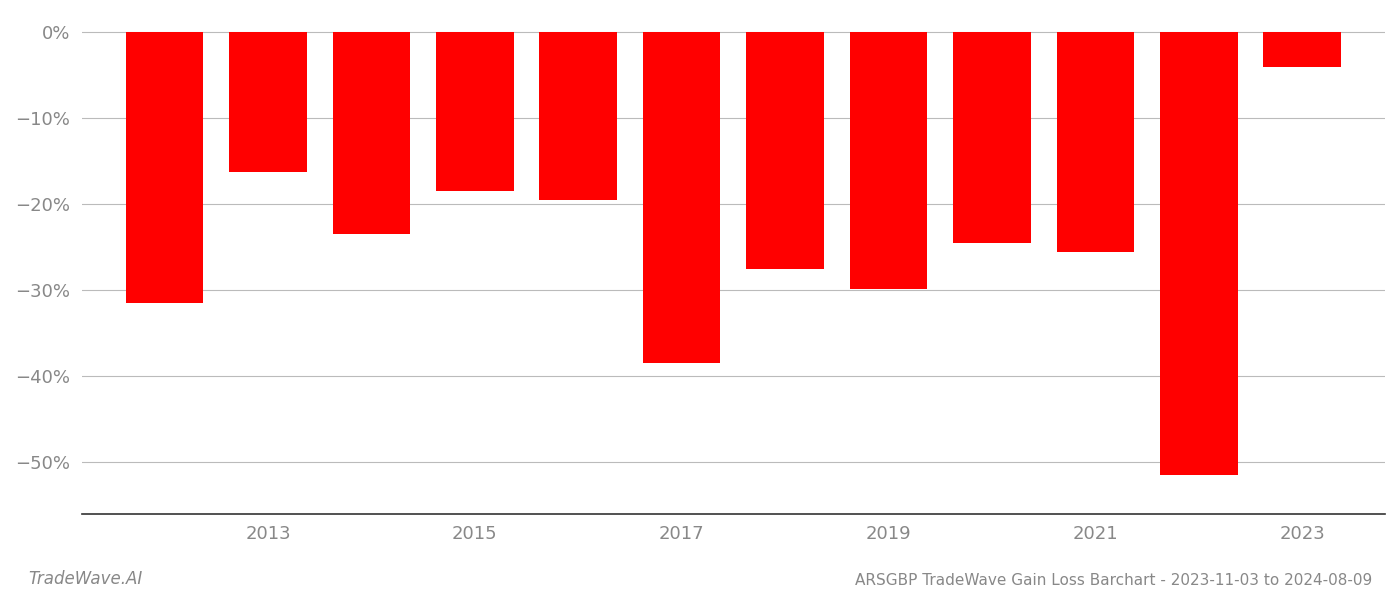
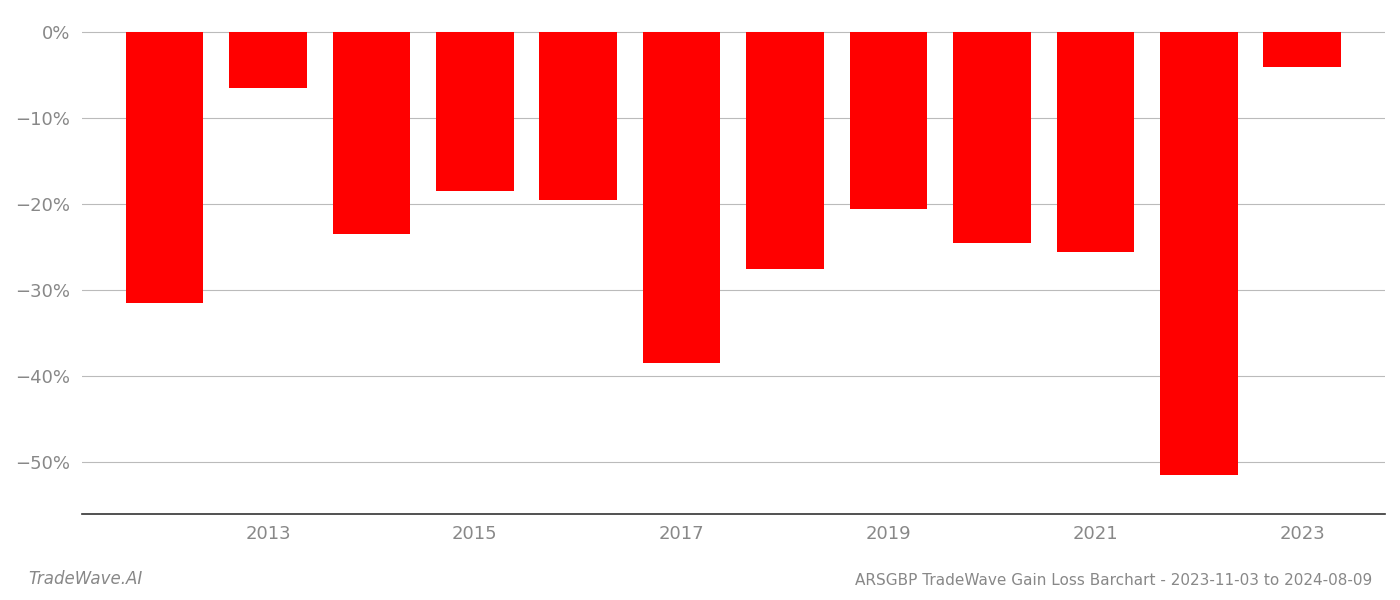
2013: -16.2% -> -6.5%
2019: -29.8% -> -20.5%
